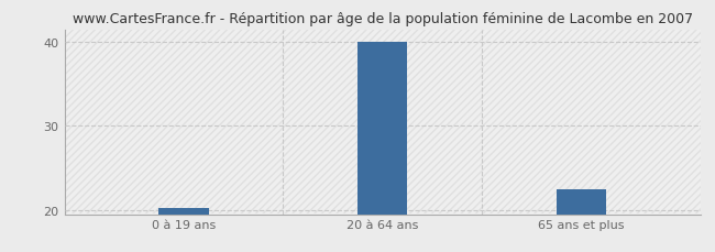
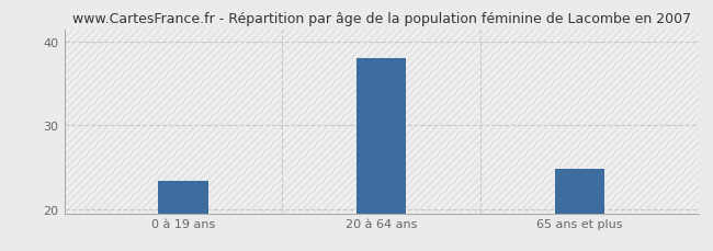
0 à 19 ans: 20.2 -> 23.4
20 à 64 ans: 40.0 -> 38.0
65 ans et plus: 22.5 -> 24.8
